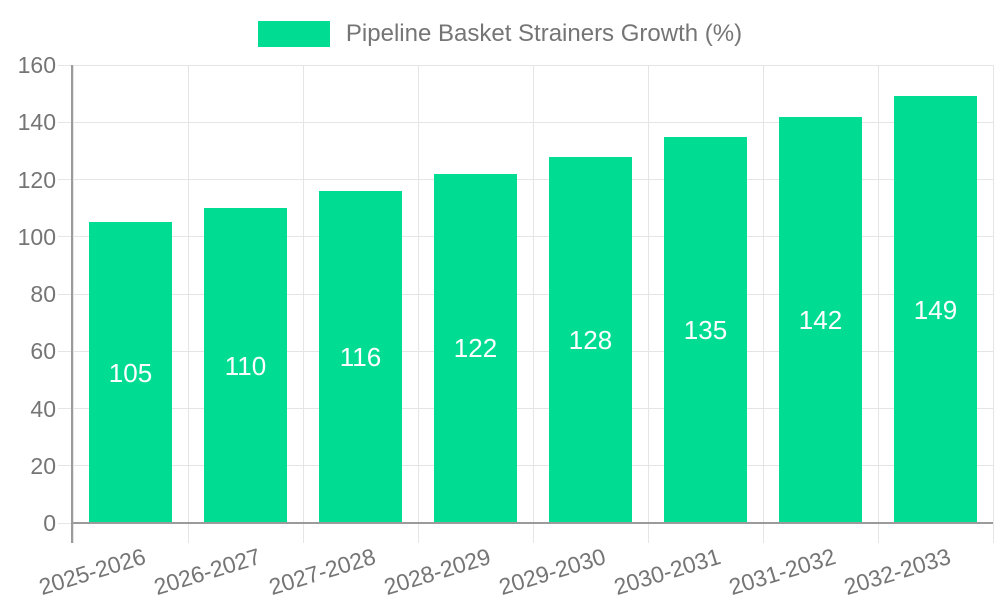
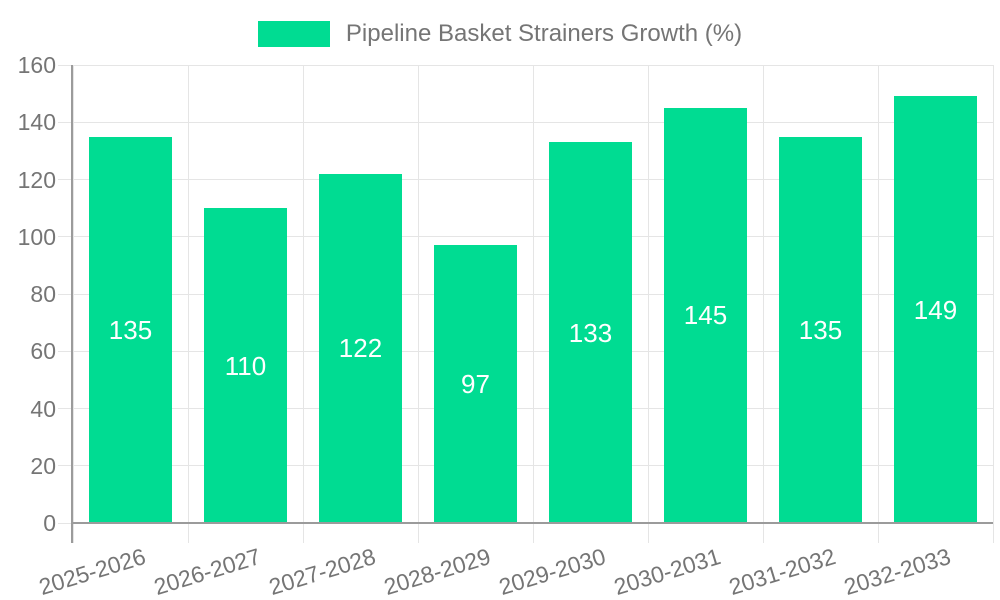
2025-2026: 105 -> 135
2027-2028: 116 -> 122
2028-2029: 122 -> 97
2029-2030: 128 -> 133
2030-2031: 135 -> 145
2031-2032: 142 -> 135
